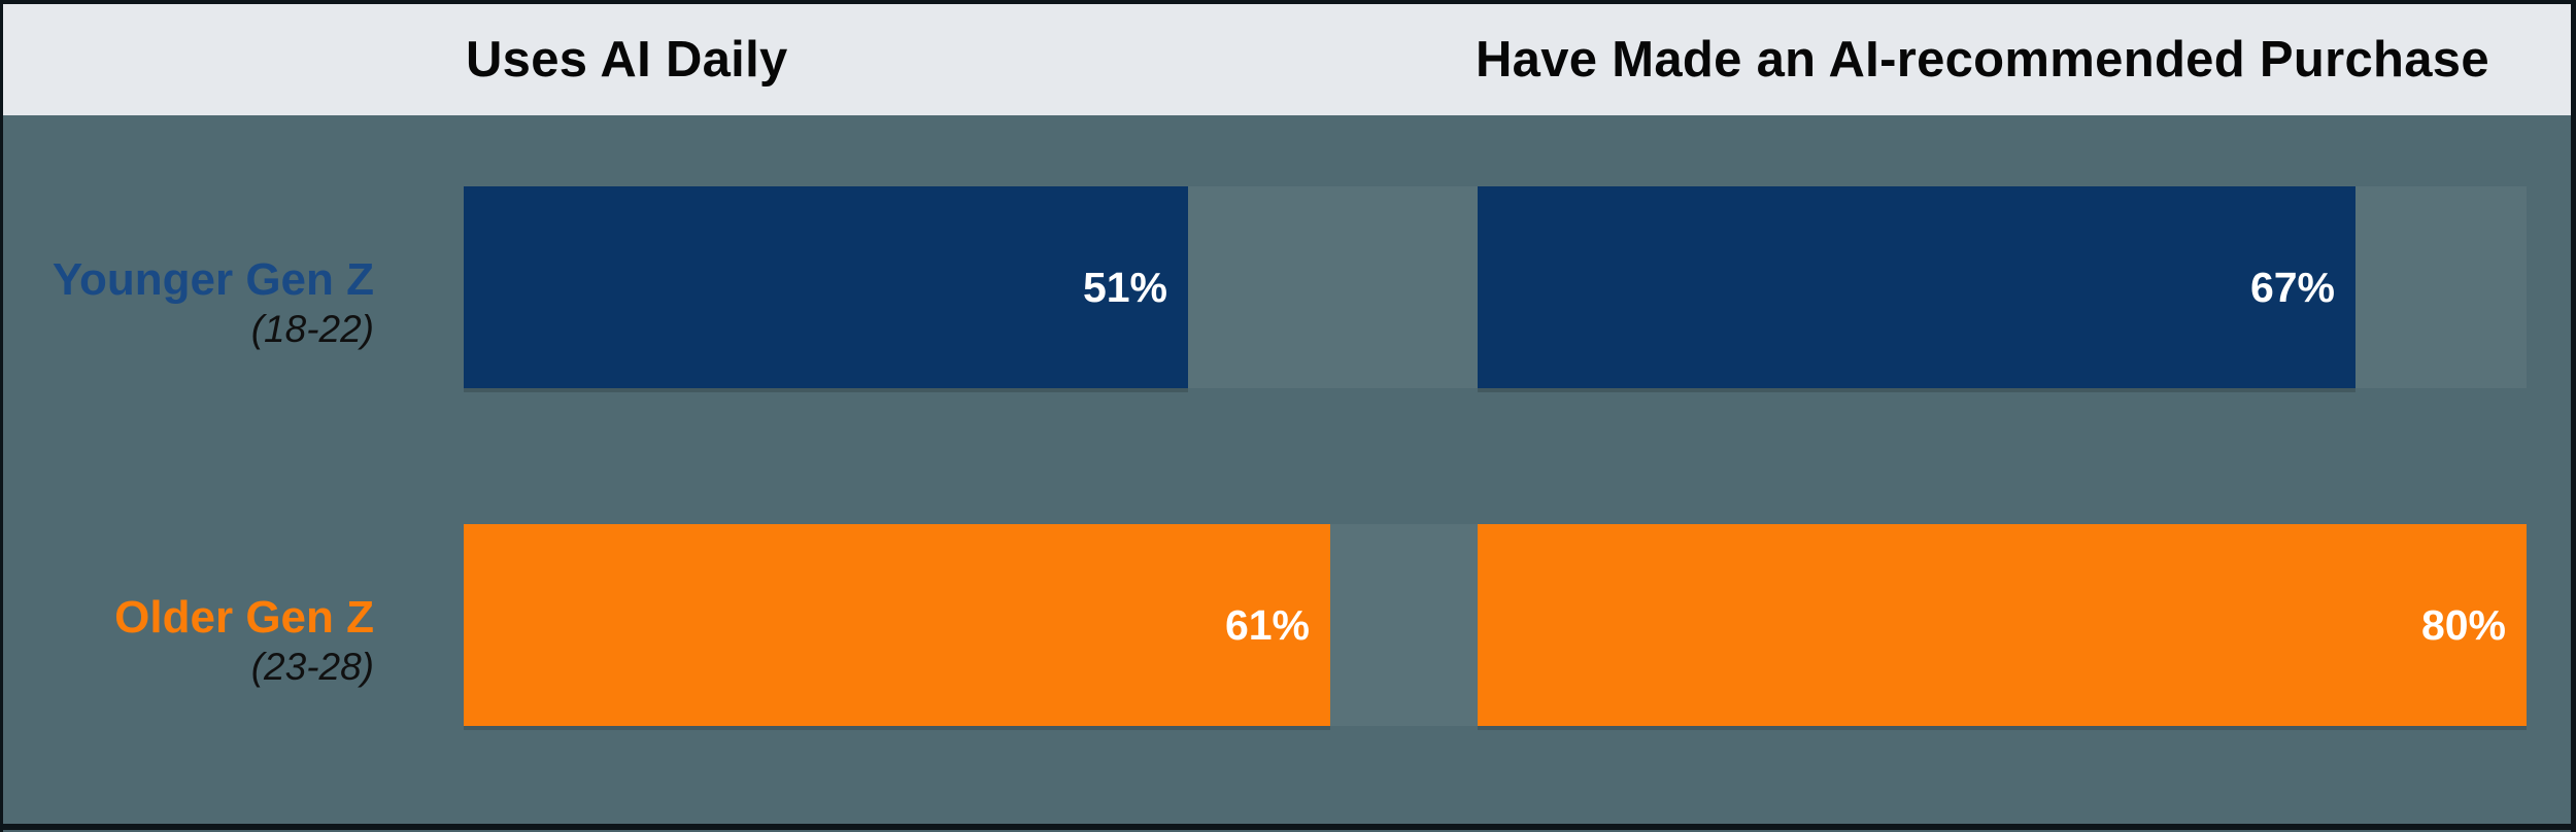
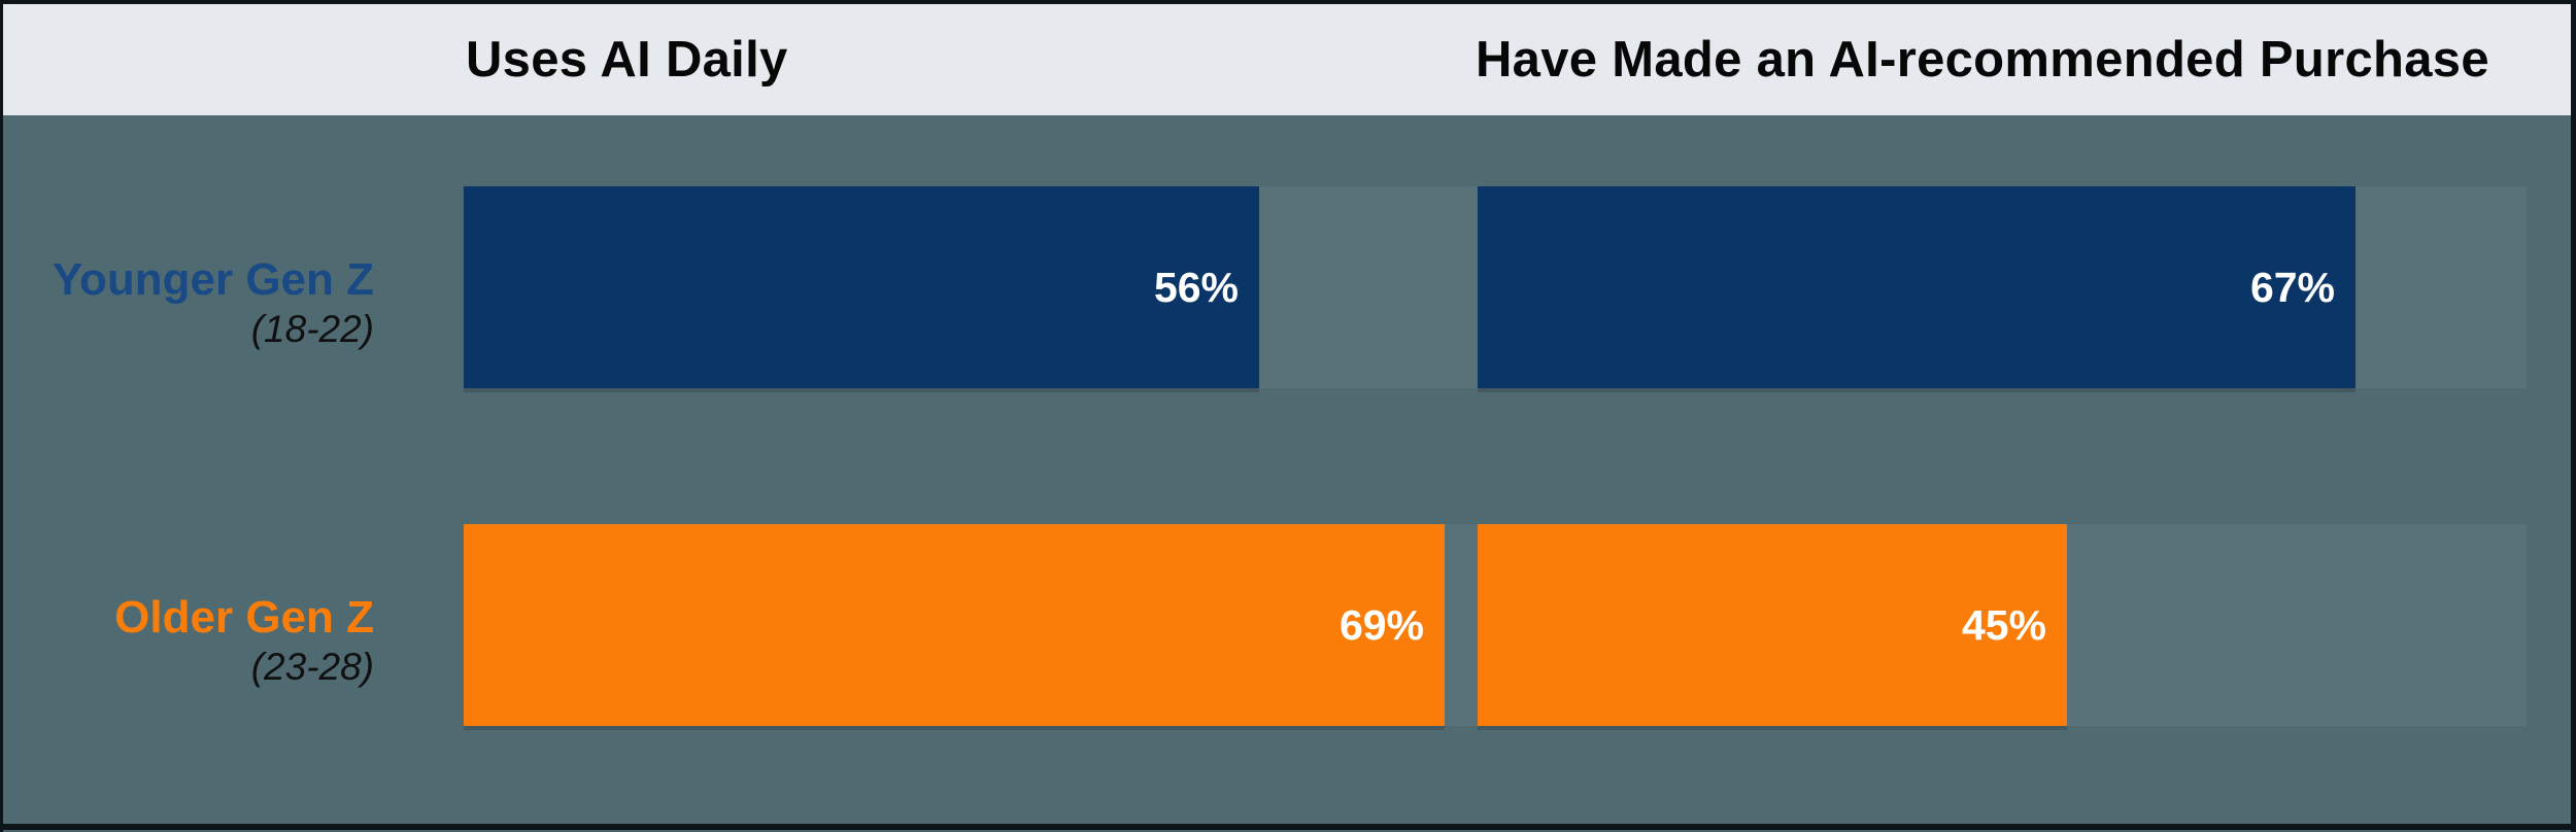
Uses AI Daily/Younger Gen Z (18-22): 51% -> 56%
Uses AI Daily/Older Gen Z (23-28): 61% -> 69%
Have Made an AI-recommended Purchase/Older Gen Z (23-28): 80% -> 45%
